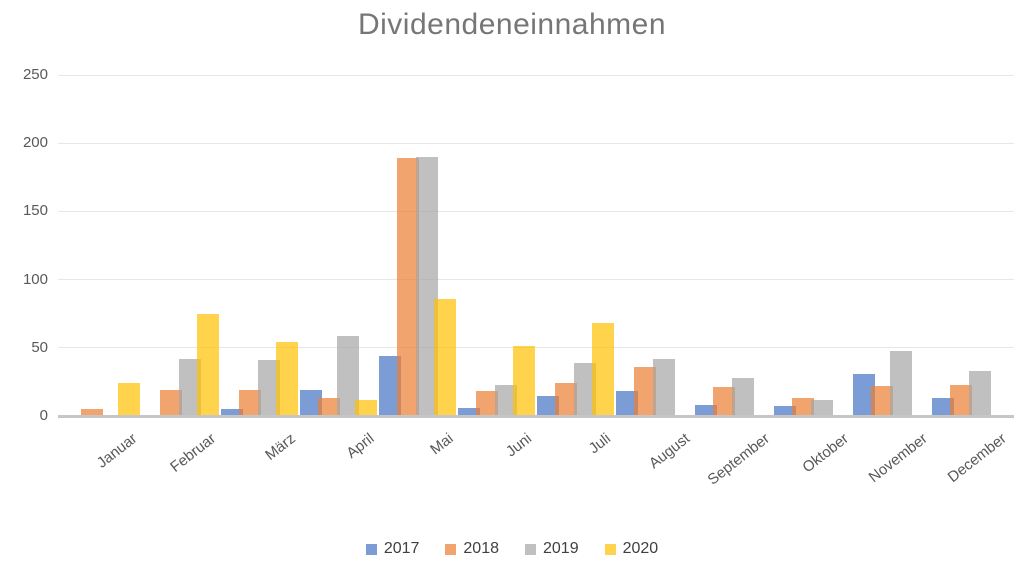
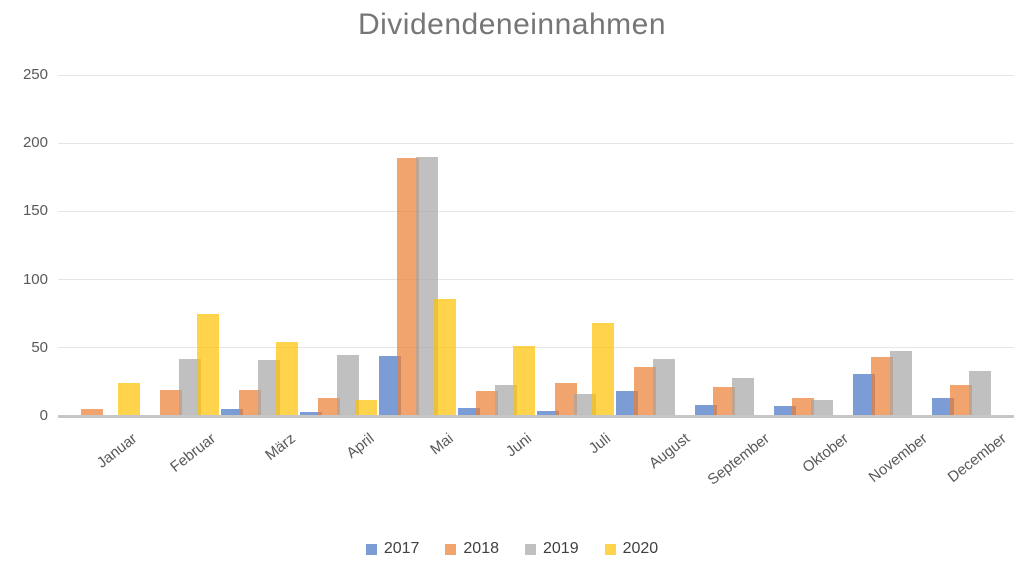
2017/April: 19 -> 3
2019/April: 59 -> 45
2017/Juli: 15 -> 4
2019/Juli: 39 -> 16
2018/November: 22 -> 43
